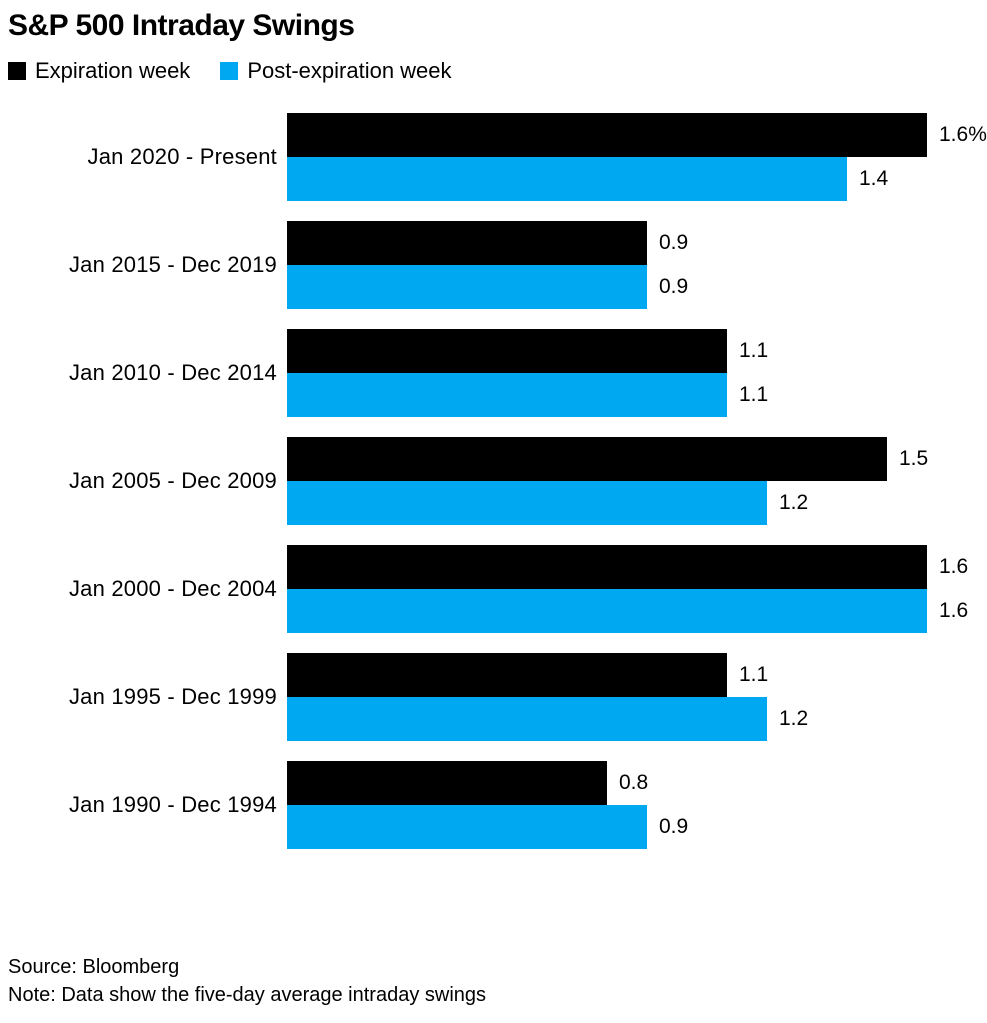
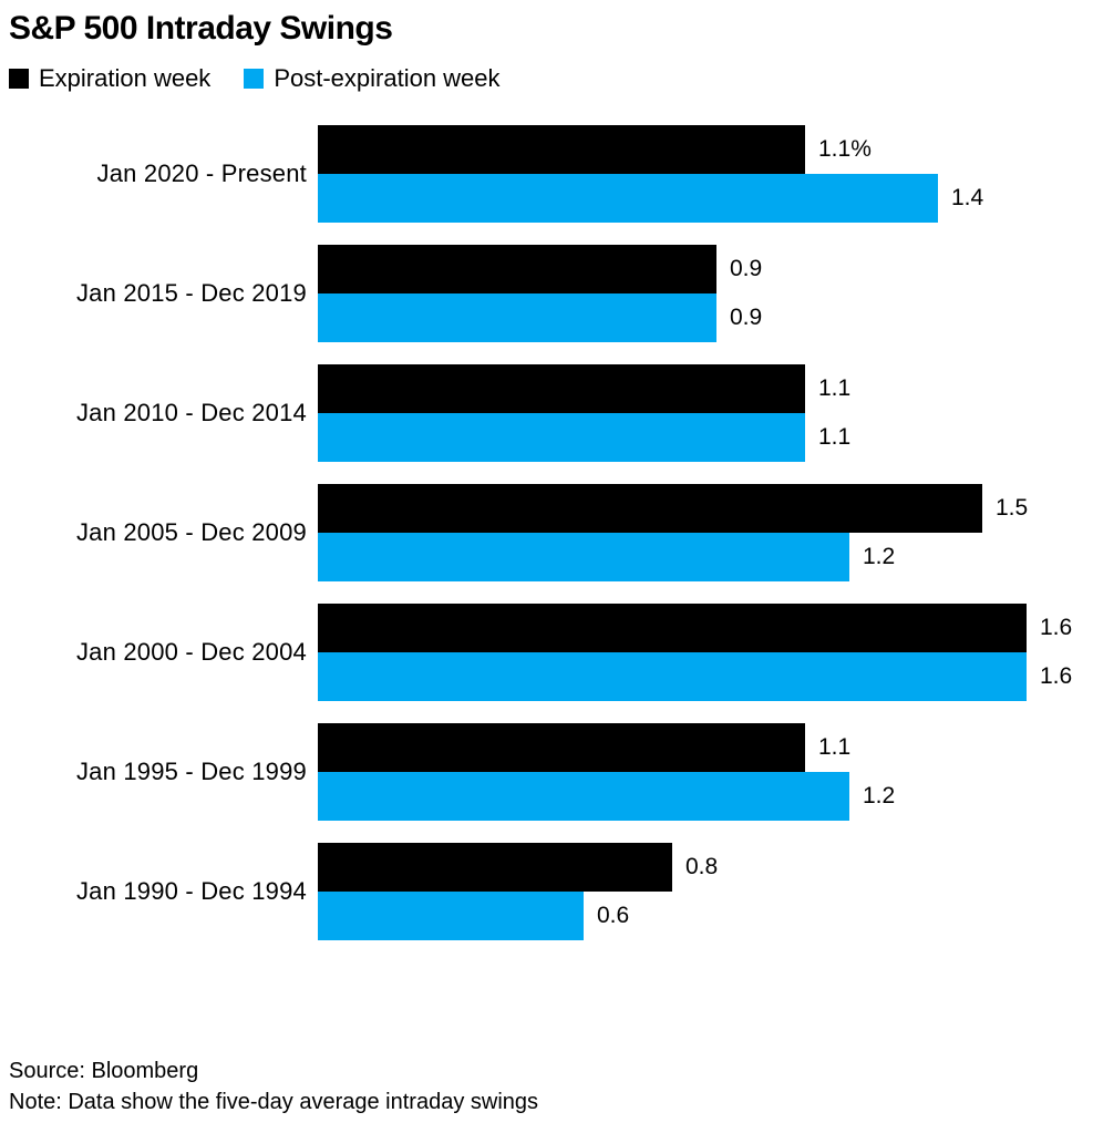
Expiration week/Jan 2020 - Present: 1.6% -> 1.1%
Post-expiration week/Jan 1990 - Dec 1994: 0.9 -> 0.6
